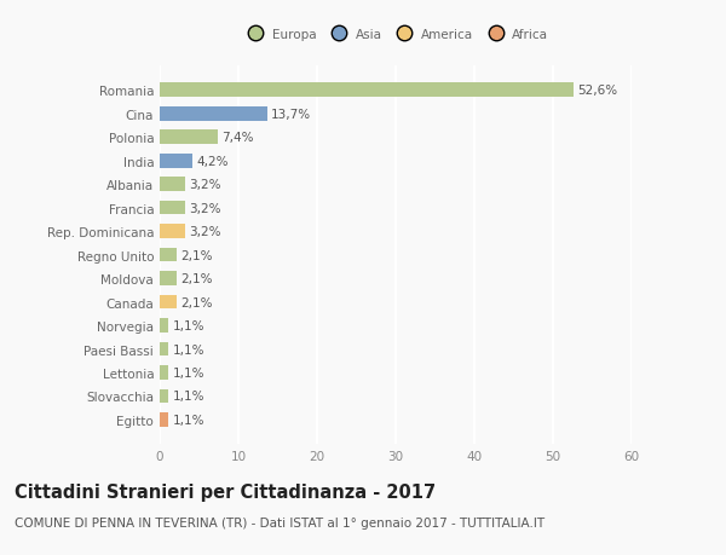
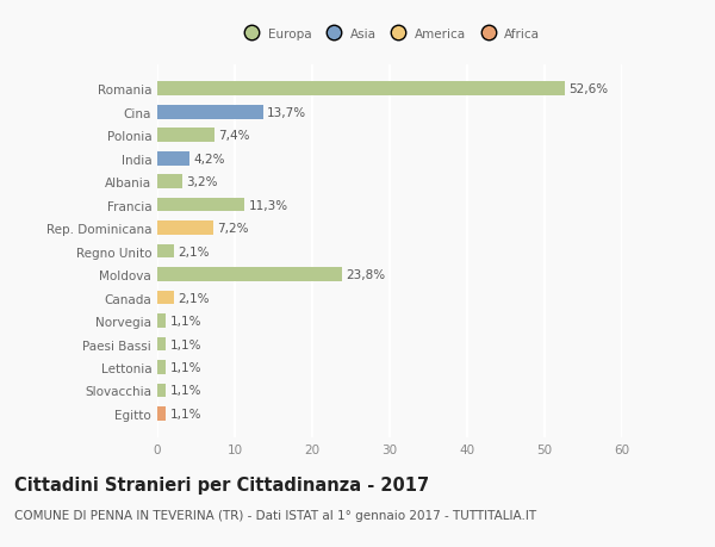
Francia: 3,2% -> 11,3%
Rep. Dominicana: 3,2% -> 7,2%
Moldova: 2,1% -> 23,8%
